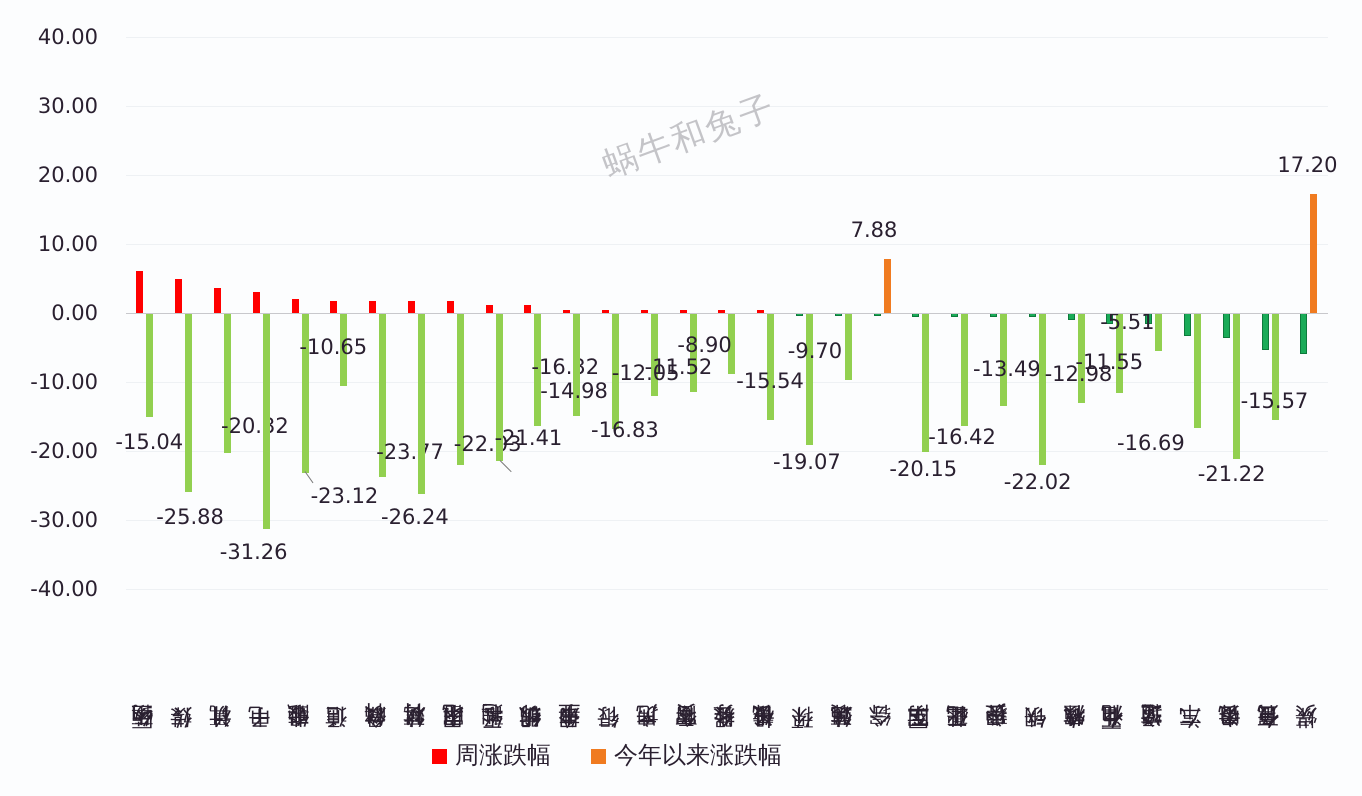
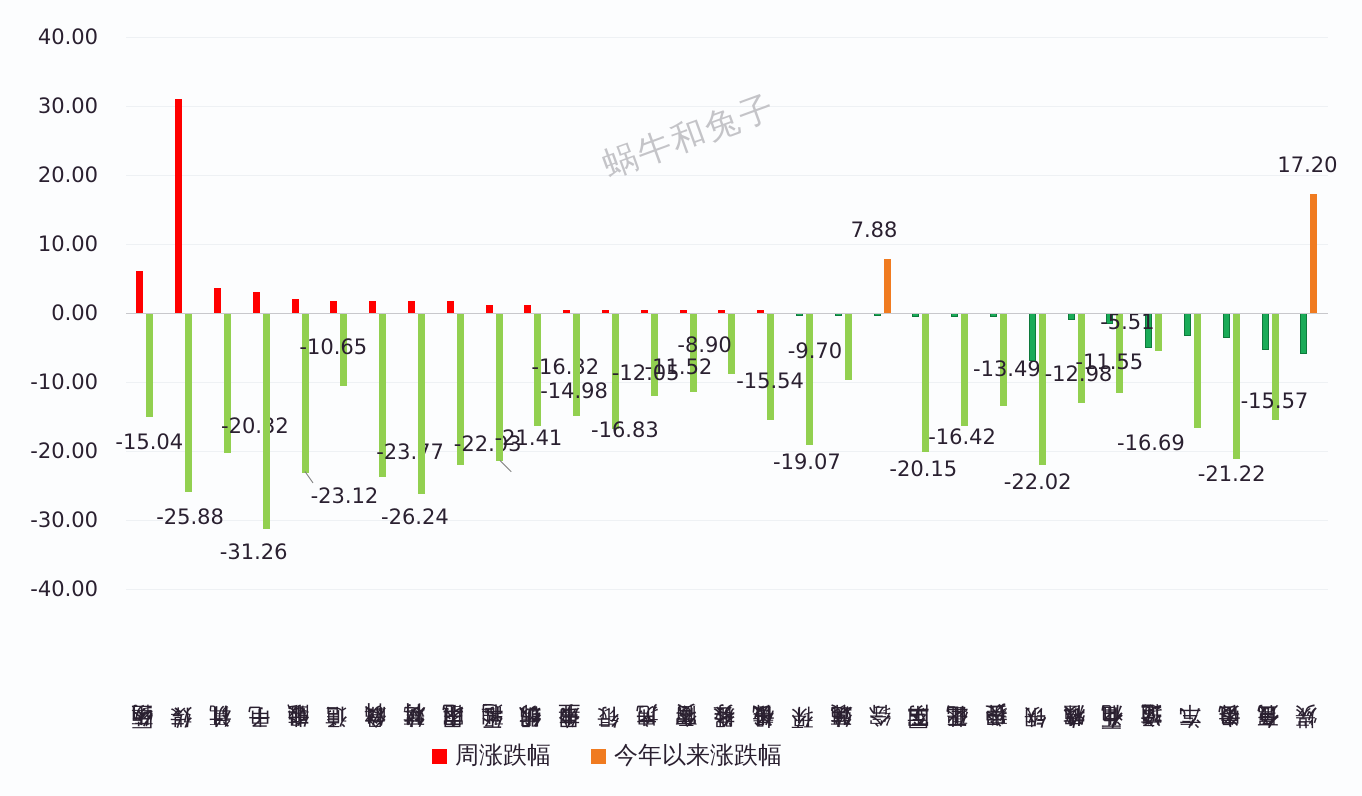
周涨跌幅/传媒: 5 -> 31
周涨跌幅/钢铁: -1 -> -7
周涨跌幅/交通运输: -2 -> -5
